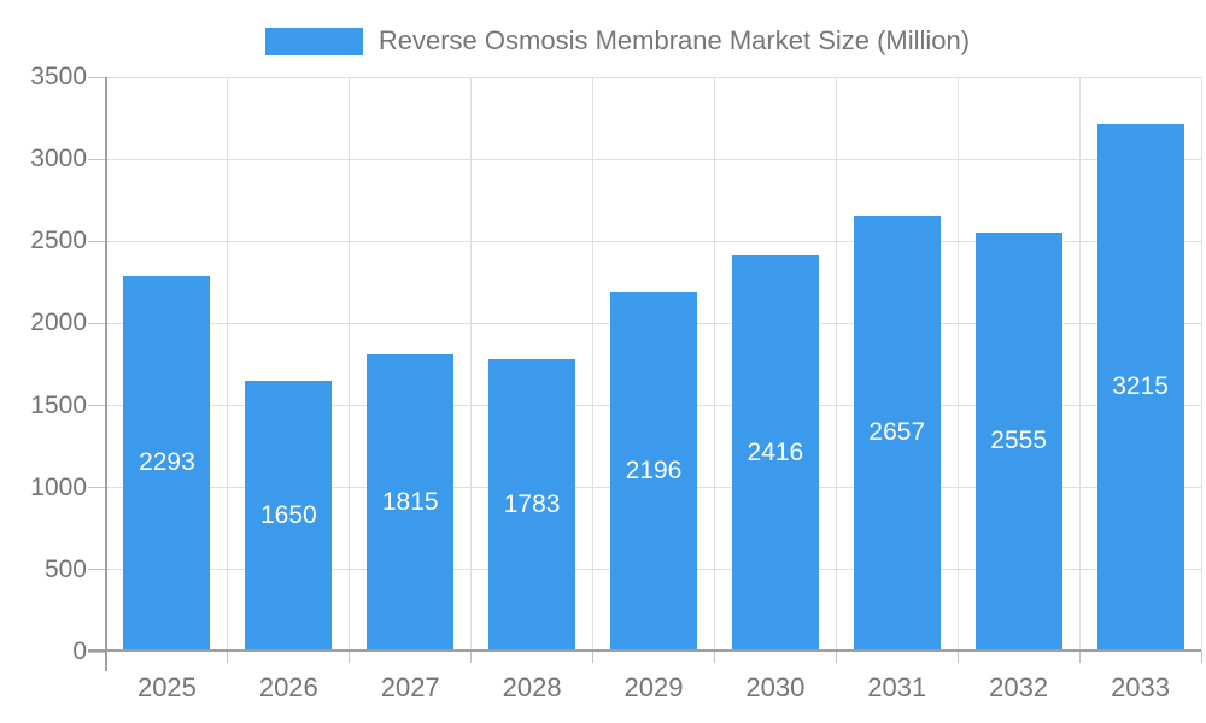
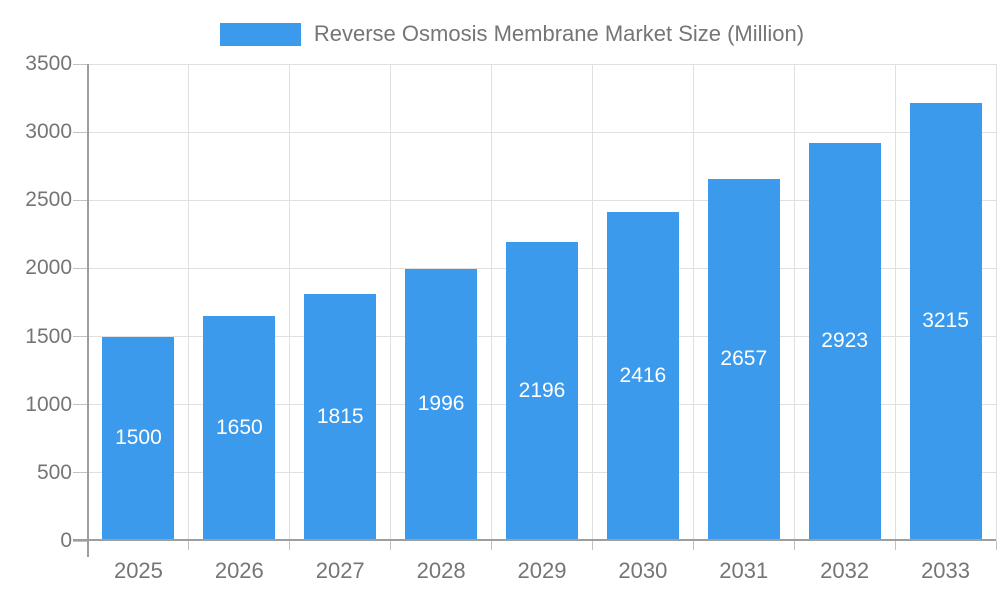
2025: 2293 -> 1500
2028: 1783 -> 1996
2032: 2555 -> 2923
